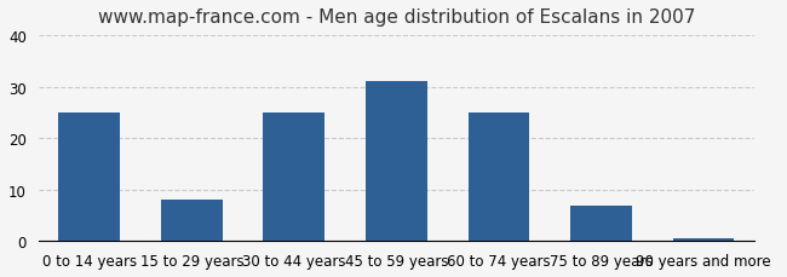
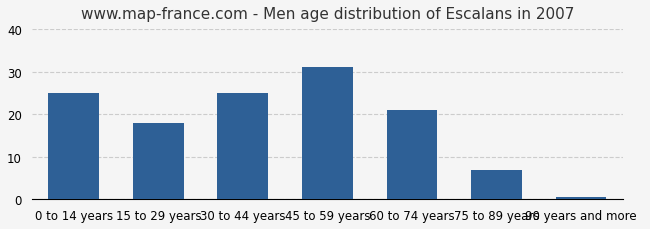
15 to 29 years: 8.0 -> 18.0
60 to 74 years: 25.0 -> 21.0
